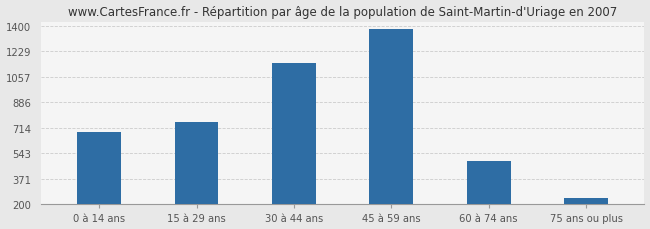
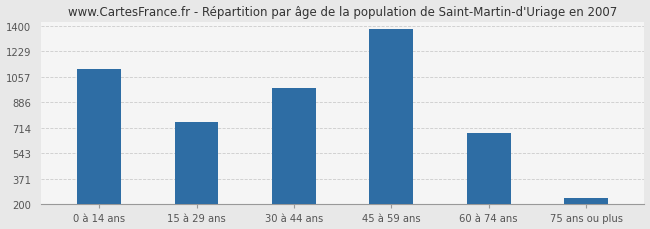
0 à 14 ans: 690 -> 1110
30 à 44 ans: 1150 -> 980
60 à 74 ans: 490 -> 680
